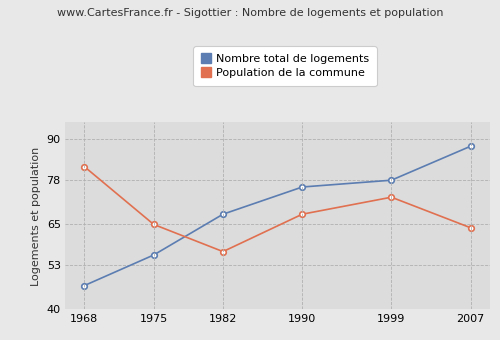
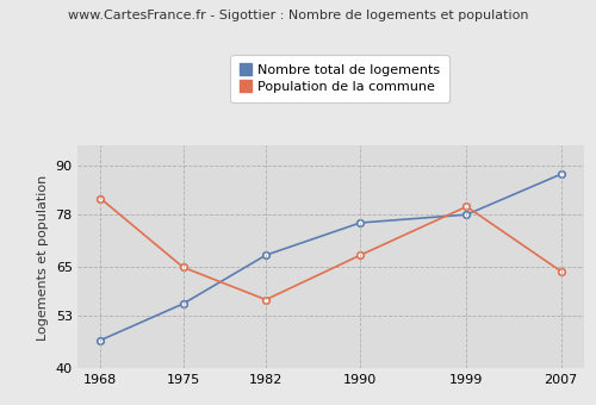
Population de la commune/1999: 73 -> 80
